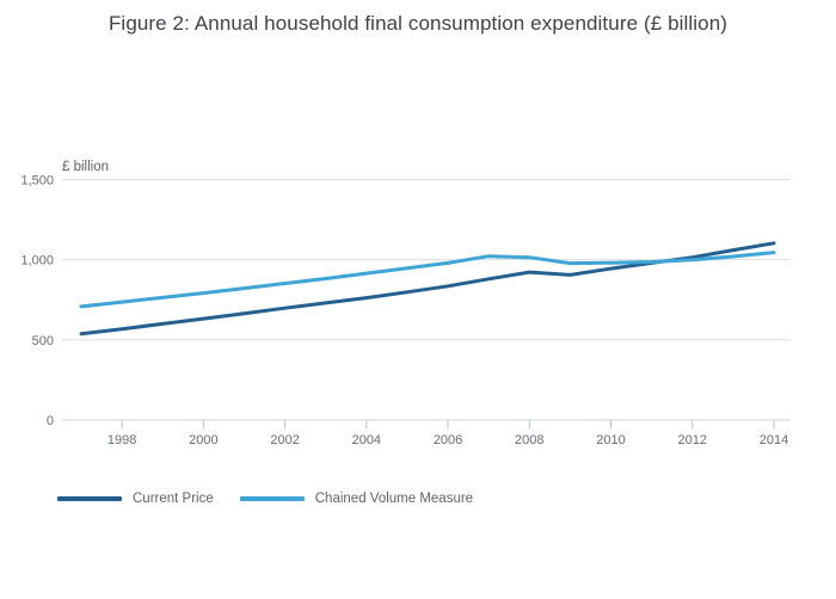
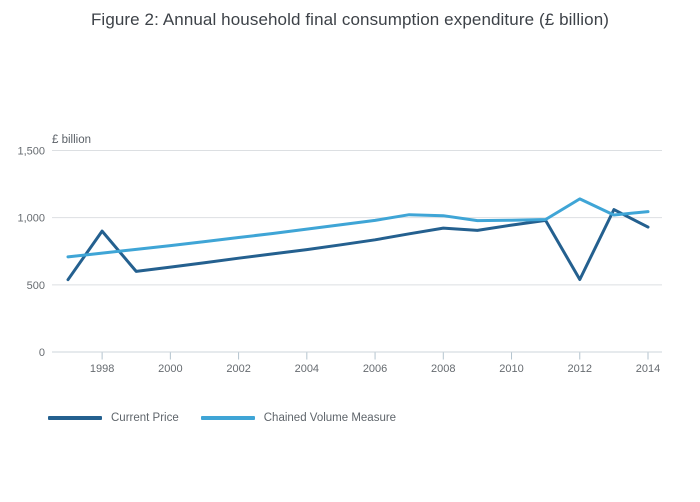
Current Price/1998: 570 -> 900
Current Price/2012: 1020 -> 540
Chained Volume Measure/2012: 1000 -> 1140
Current Price/2014: 1100 -> 930
